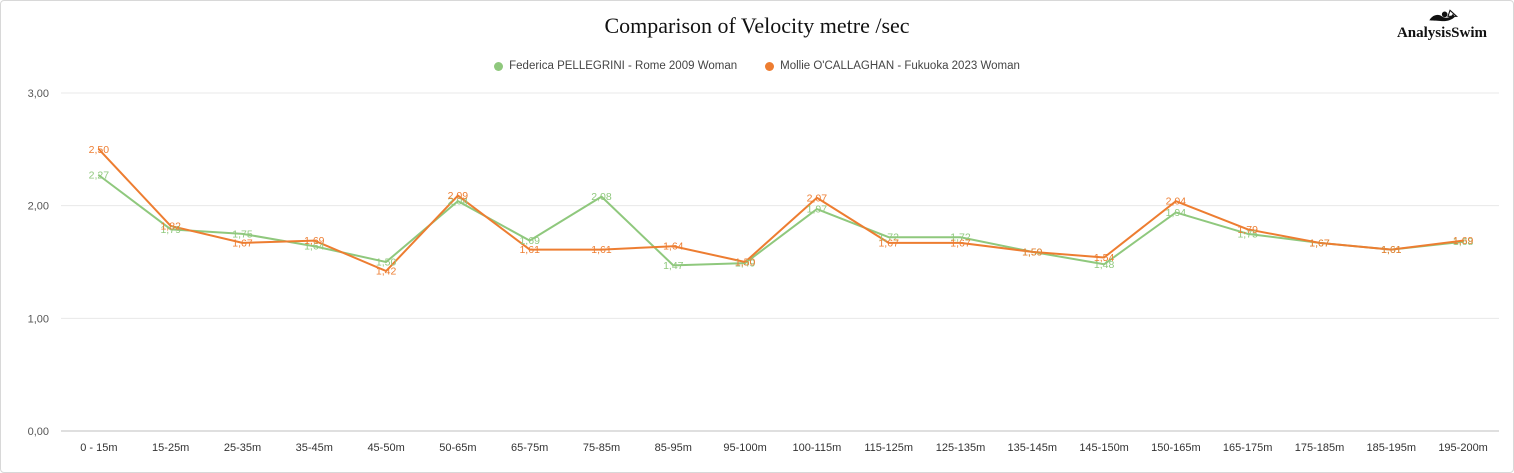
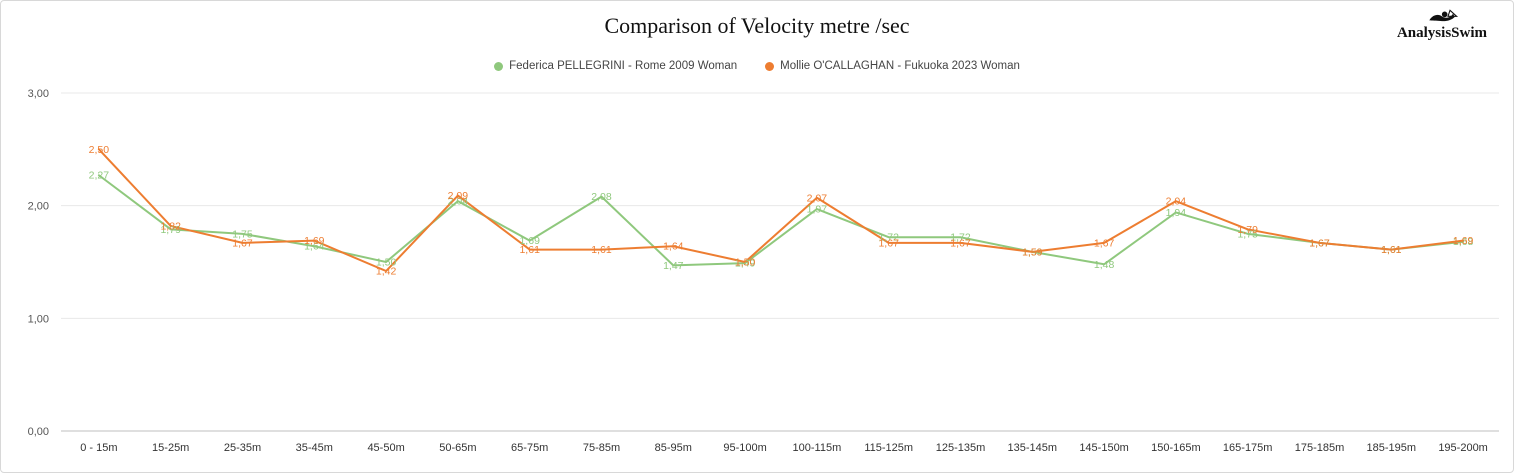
Mollie O'CALLAGHAN - Fukuoka 2023 Woman/145-150m: 1,54 -> 1,67
